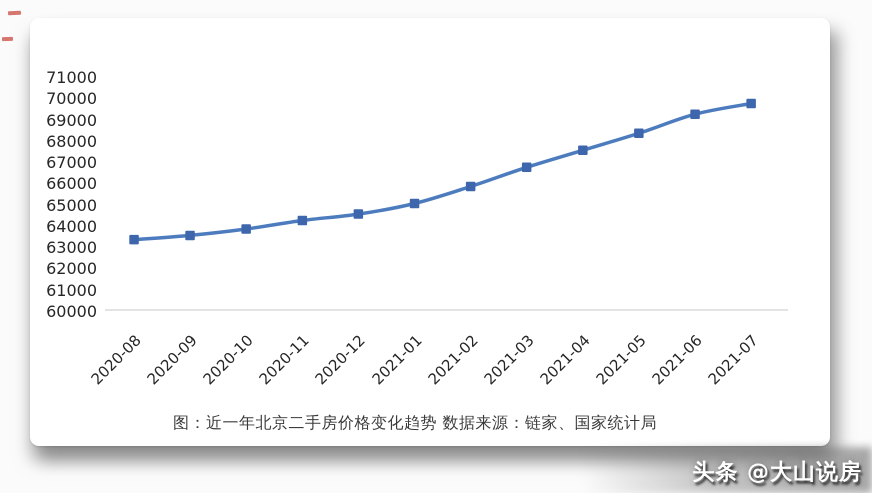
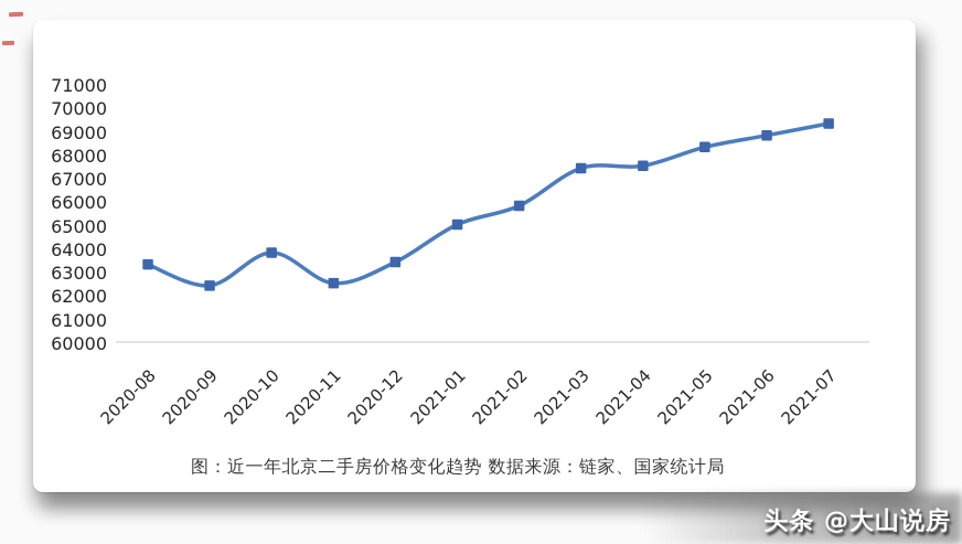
2020-09: 63600 -> 62500
2020-11: 64300 -> 62600
2020-12: 64600 -> 63500
2021-03: 66800 -> 67500
2021-06: 69300 -> 68900
2021-07: 69800 -> 69400
